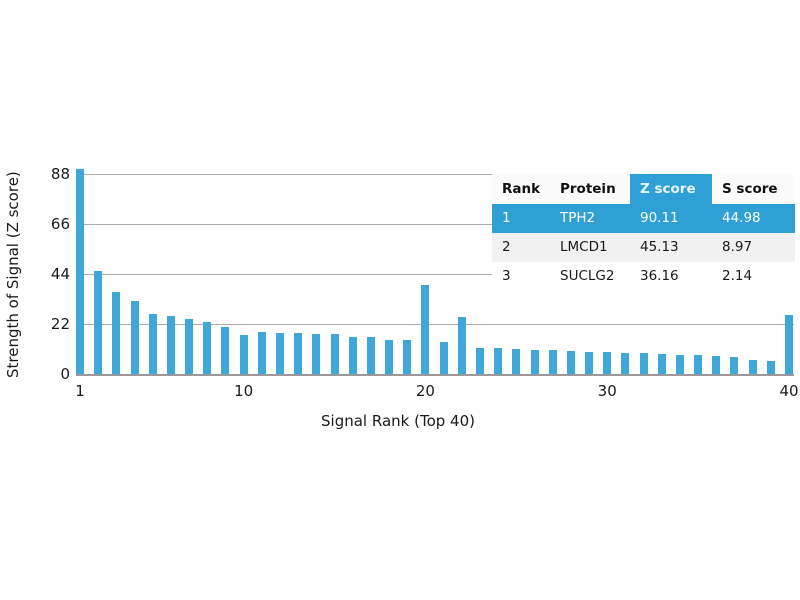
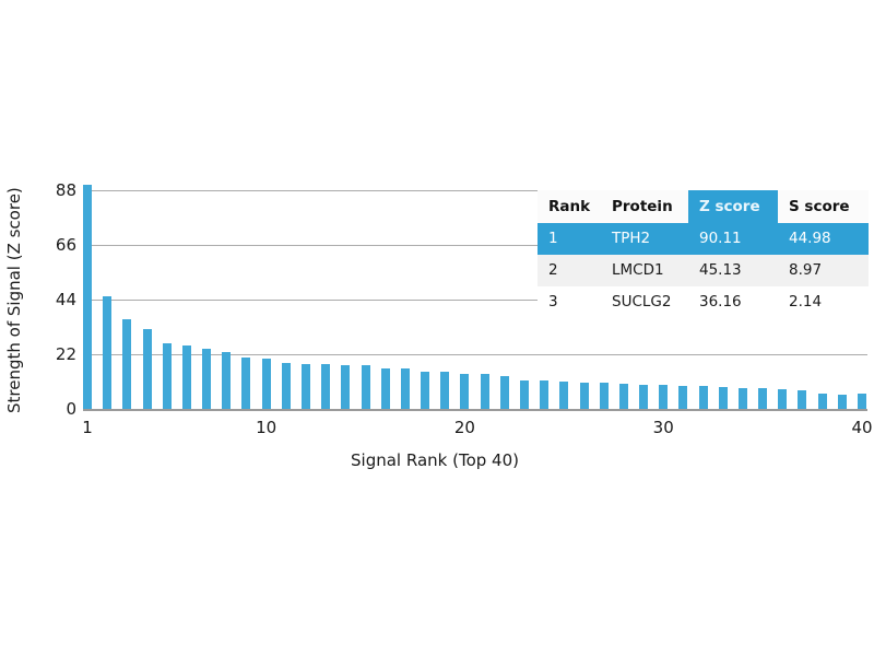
10: 17 -> 20
20: 39 -> 14
22: 25 -> 13
40: 26 -> 6
